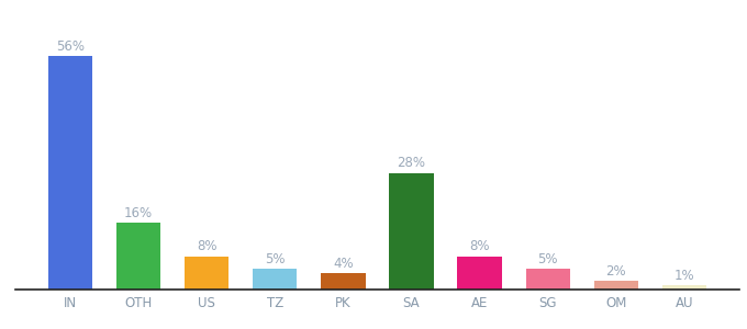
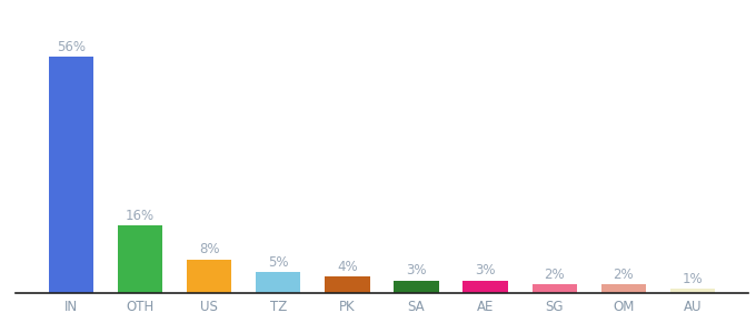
SA: 28% -> 3%
AE: 8% -> 3%
SG: 5% -> 2%
